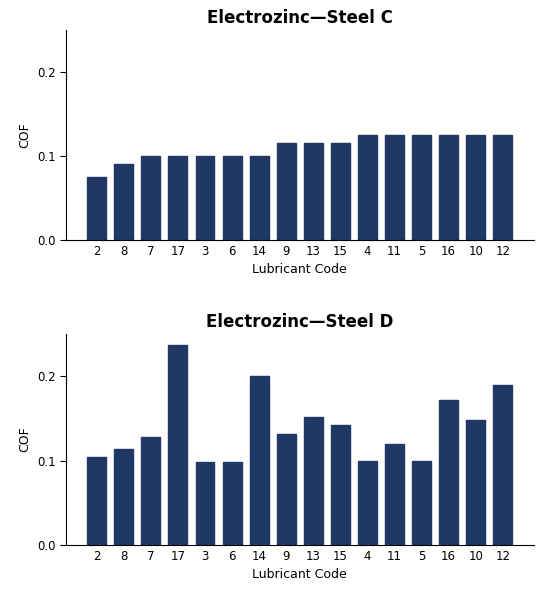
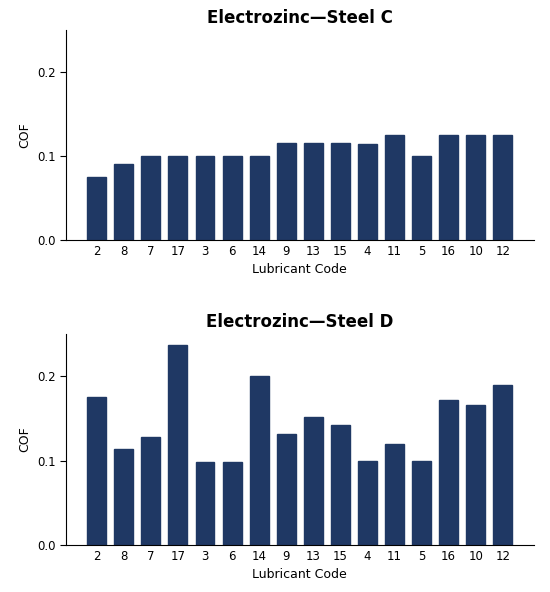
Electrozinc—Steel C/4: 0.125 -> 0.114
Electrozinc—Steel C/5: 0.125 -> 0.100
Electrozinc—Steel D/2: 0.104 -> 0.176
Electrozinc—Steel D/10: 0.148 -> 0.166
